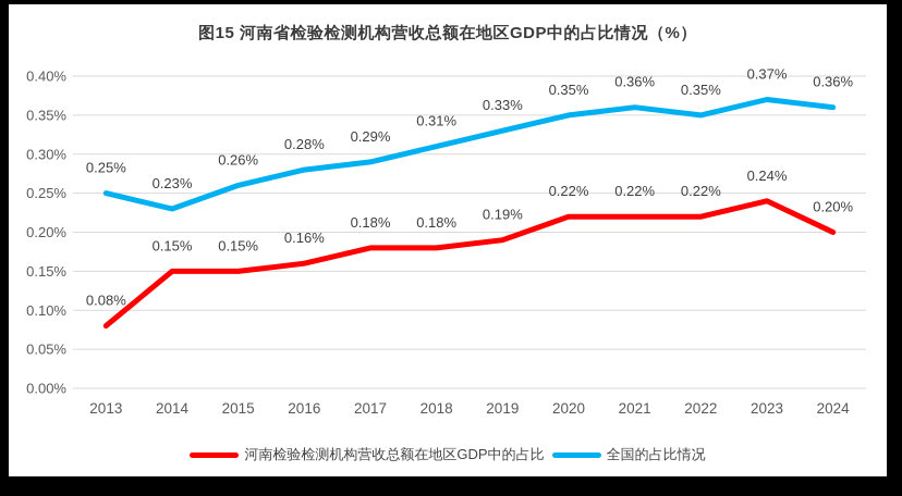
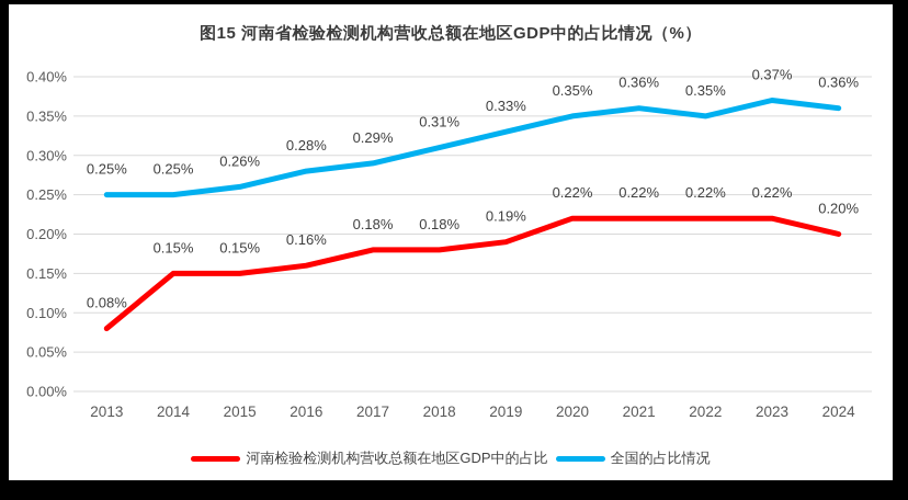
全国的占比情况/2014: 0.23% -> 0.25%
河南检验检测机构营收总额在地区GDP中的占比/2023: 0.24% -> 0.22%
